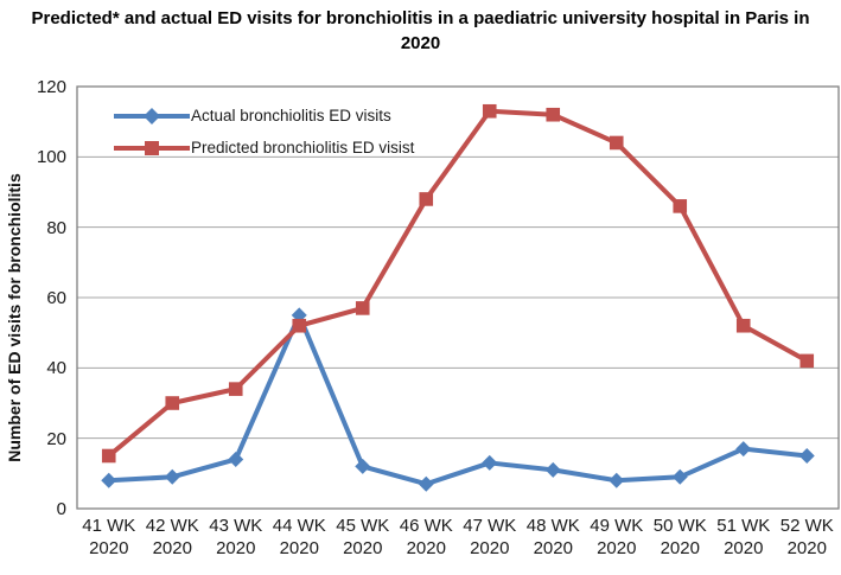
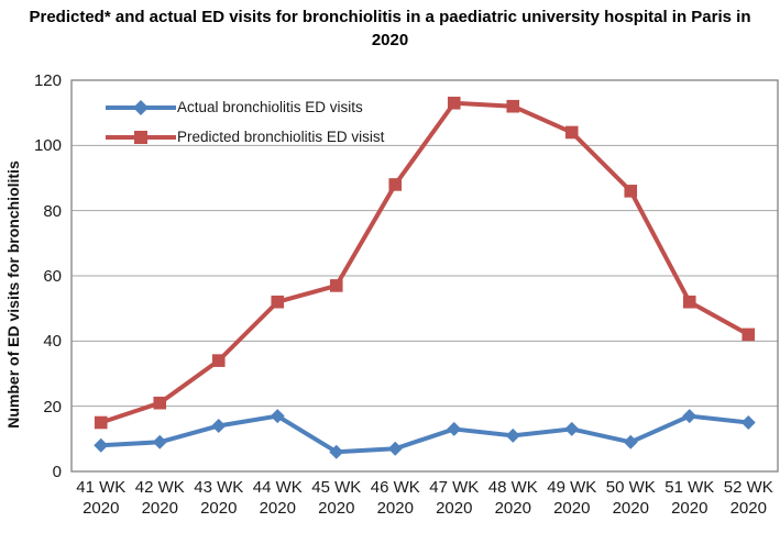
Predicted bronchiolitis ED visist/42 WK 2020: 30 -> 21
Actual bronchiolitis ED visits/44 WK 2020: 55 -> 17
Actual bronchiolitis ED visits/45 WK 2020: 12 -> 6
Actual bronchiolitis ED visits/49 WK 2020: 8 -> 13
